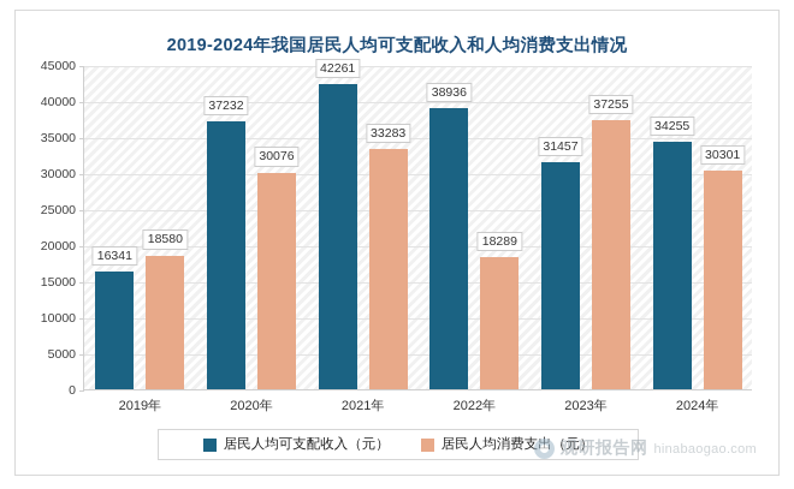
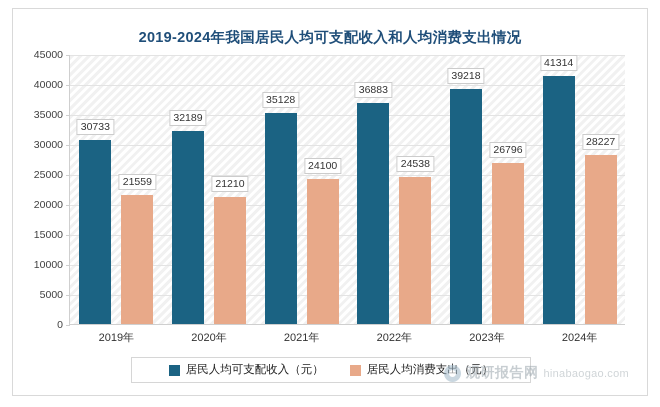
居民人均可支配收入（元）/2019年: 16341 -> 30733
居民人均消费支出（元）/2019年: 18580 -> 21559
居民人均可支配收入（元）/2020年: 37232 -> 32189
居民人均消费支出（元）/2020年: 30076 -> 21210
居民人均可支配收入（元）/2021年: 42261 -> 35128
居民人均消费支出（元）/2021年: 33283 -> 24100
居民人均可支配收入（元）/2022年: 38936 -> 36883
居民人均消费支出（元）/2022年: 18289 -> 24538
居民人均可支配收入（元）/2023年: 31457 -> 39218
居民人均消费支出（元）/2023年: 37255 -> 26796
居民人均可支配收入（元）/2024年: 34255 -> 41314
居民人均消费支出（元）/2024年: 30301 -> 28227
